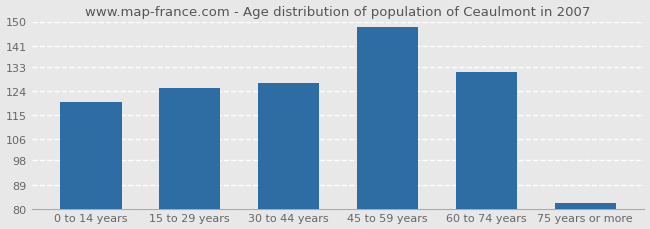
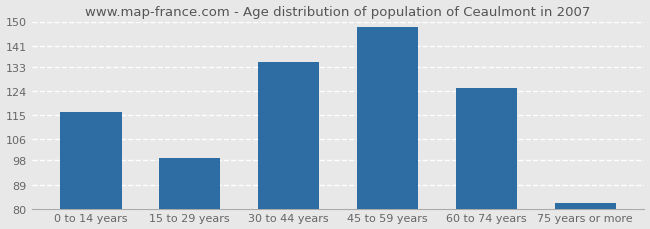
0 to 14 years: 120 -> 116
15 to 29 years: 125 -> 99
30 to 44 years: 127 -> 135
60 to 74 years: 131 -> 125
